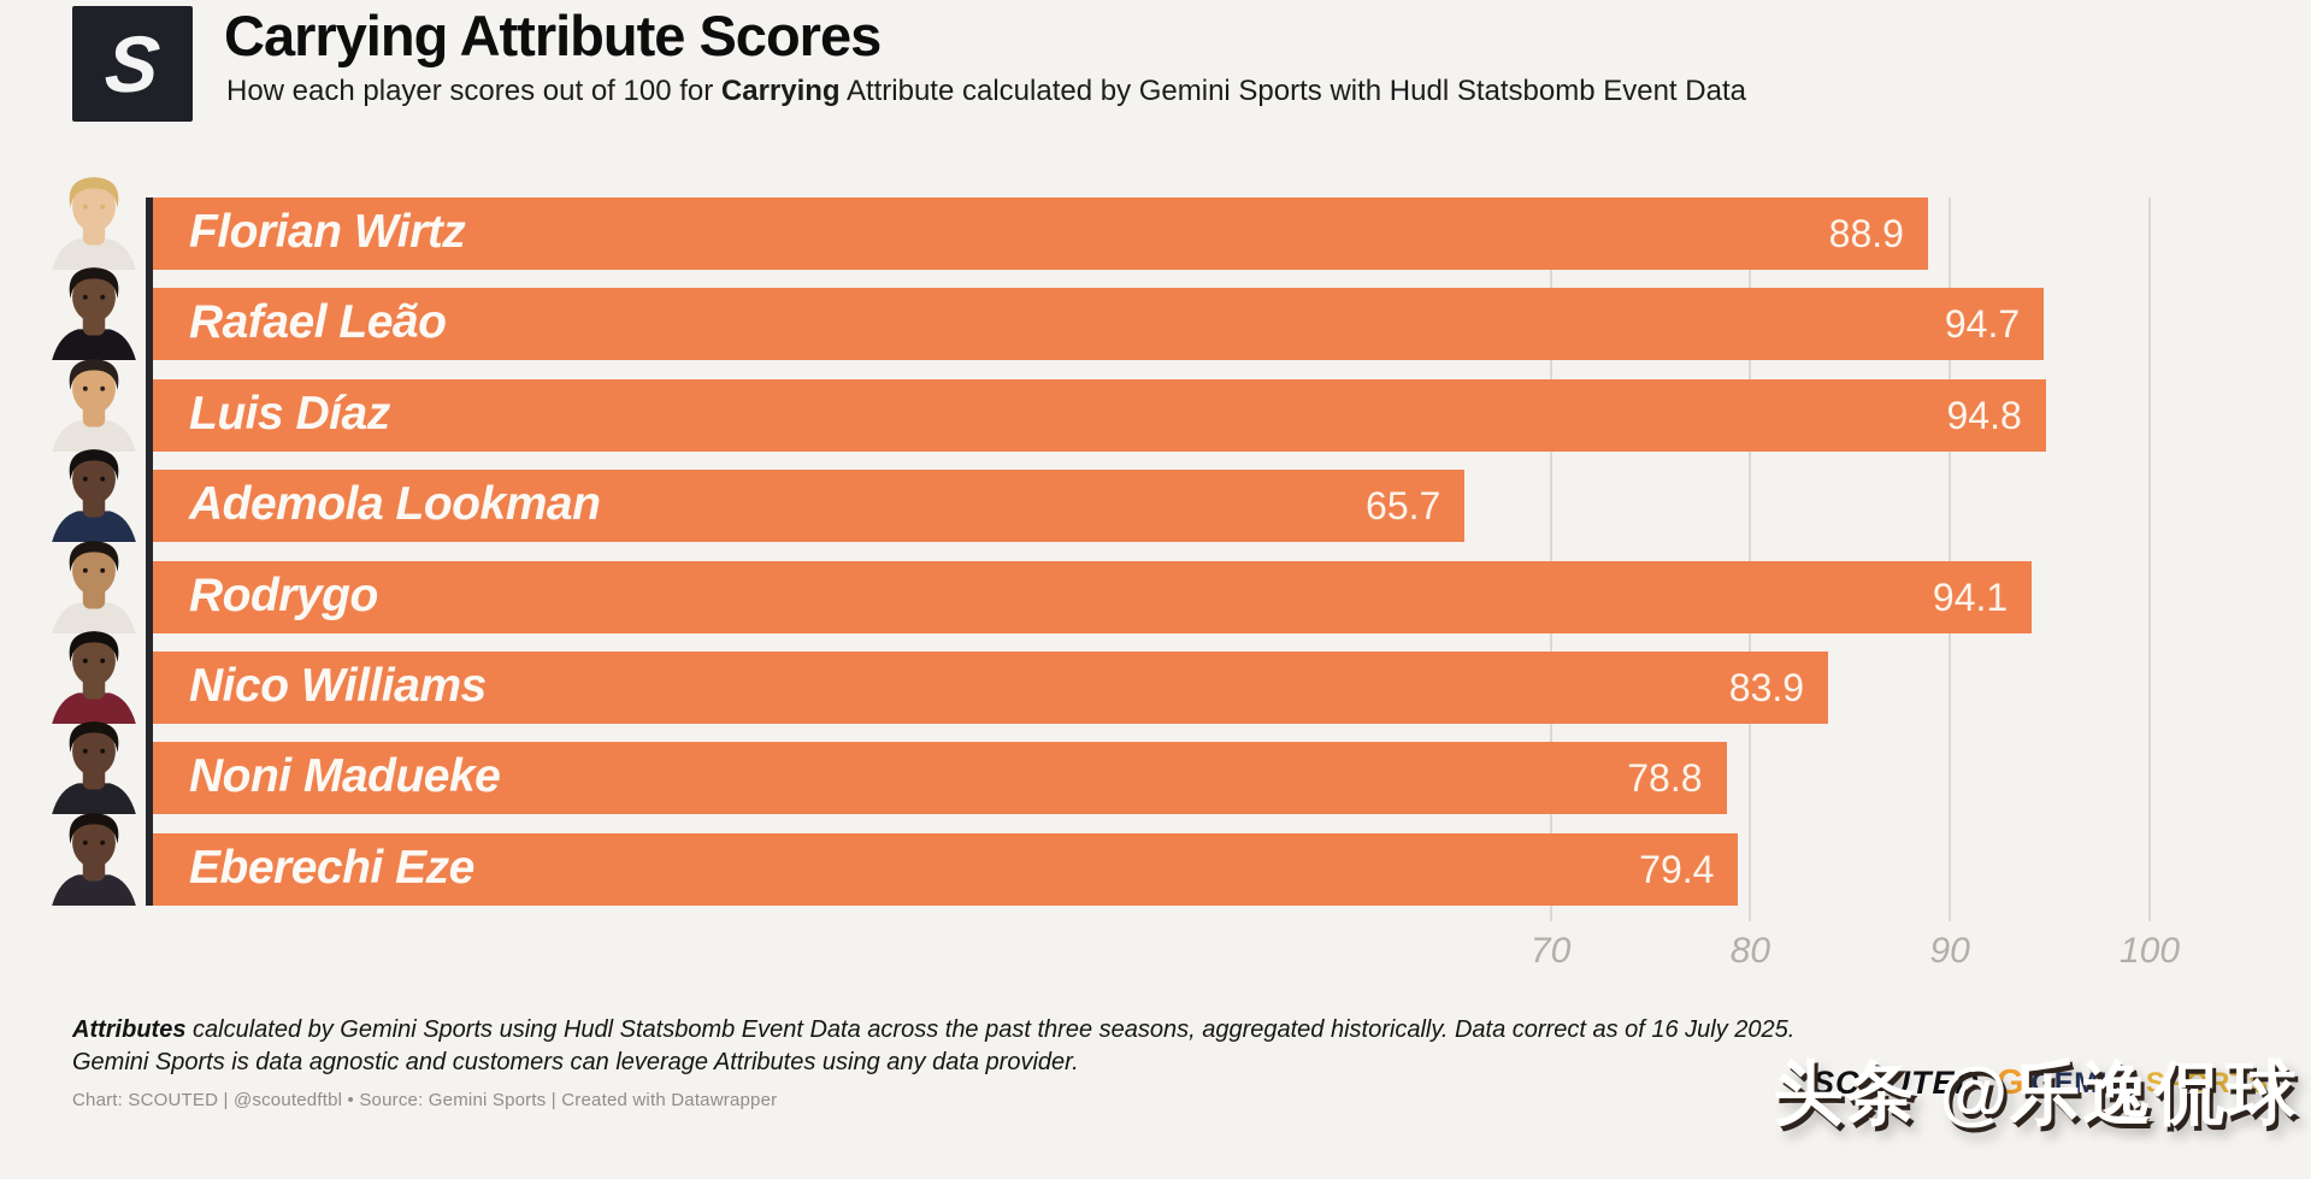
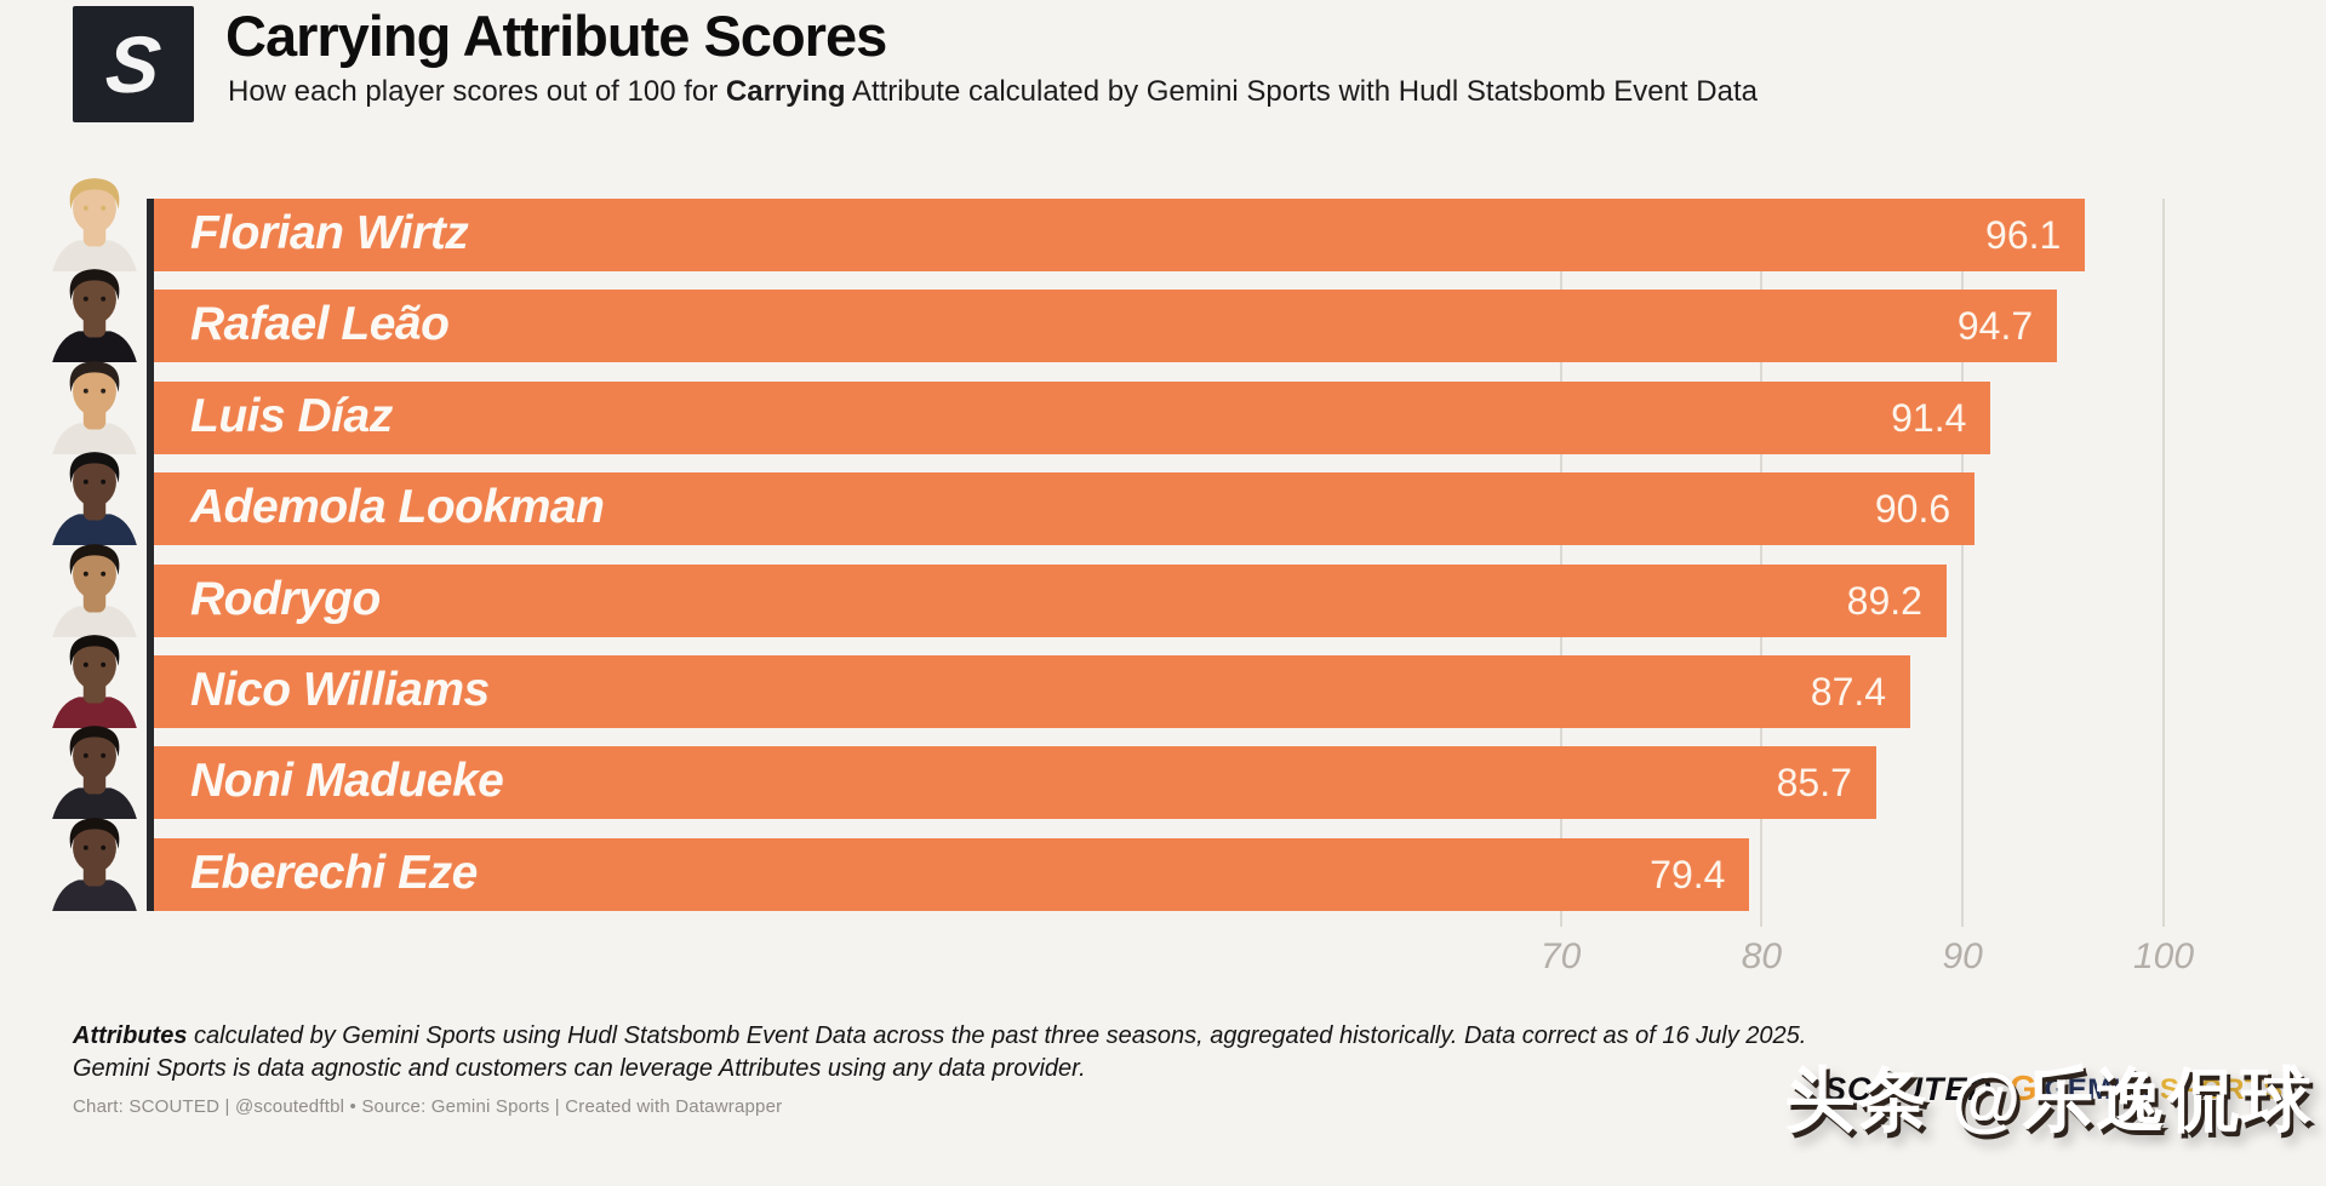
Florian Wirtz: 88.9 -> 96.1
Luis Díaz: 94.8 -> 91.4
Ademola Lookman: 65.7 -> 90.6
Rodrygo: 94.1 -> 89.2
Nico Williams: 83.9 -> 87.4
Noni Madueke: 78.8 -> 85.7
